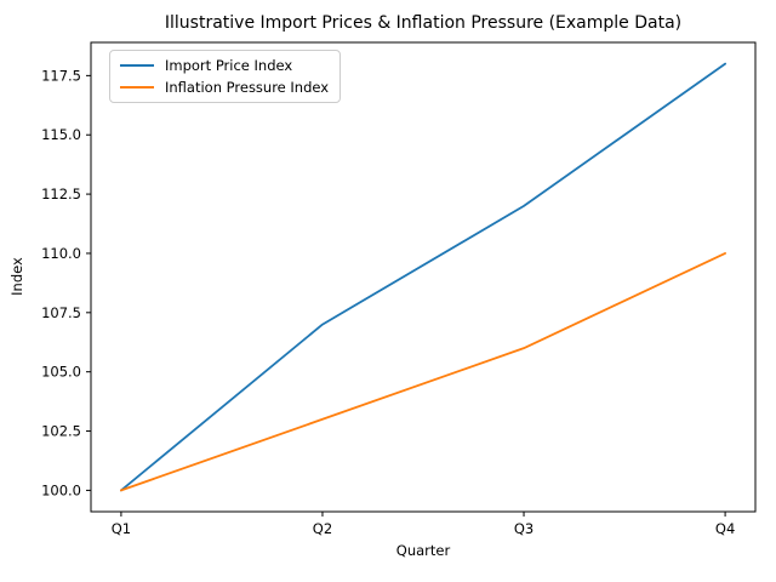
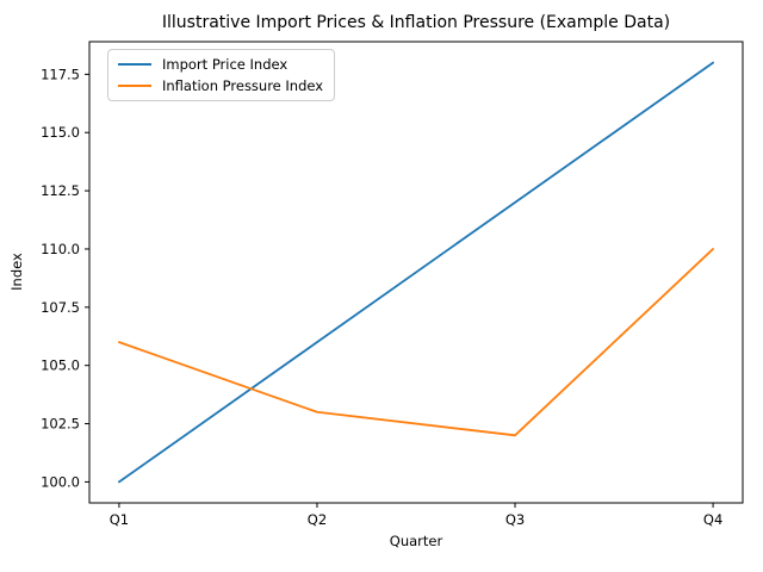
Inflation Pressure Index/Q1: 100 -> 106
Import Price Index/Q2: 107 -> 106
Inflation Pressure Index/Q3: 106 -> 102
